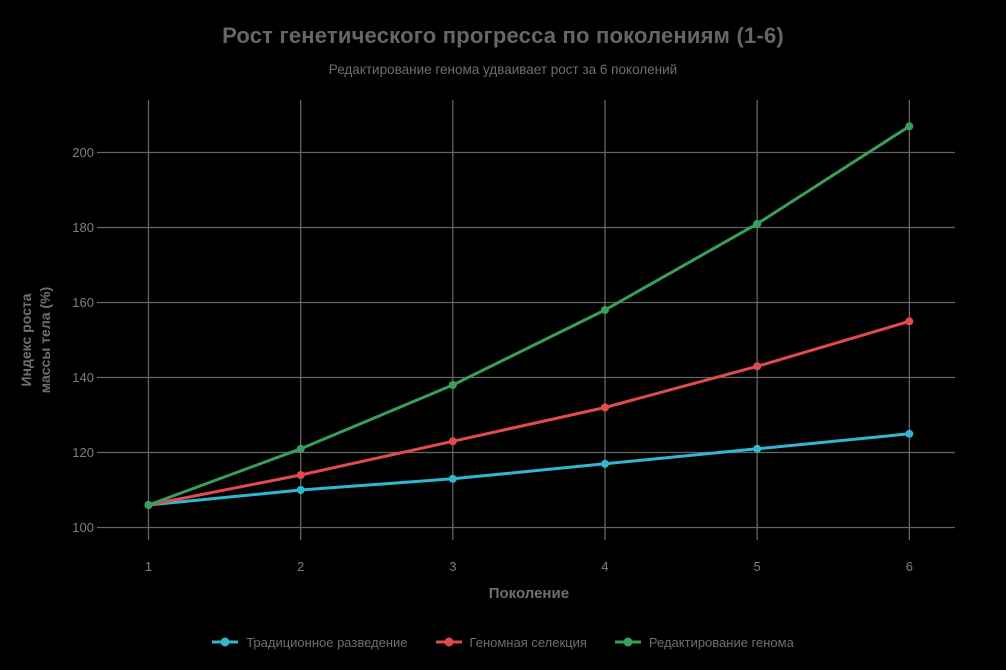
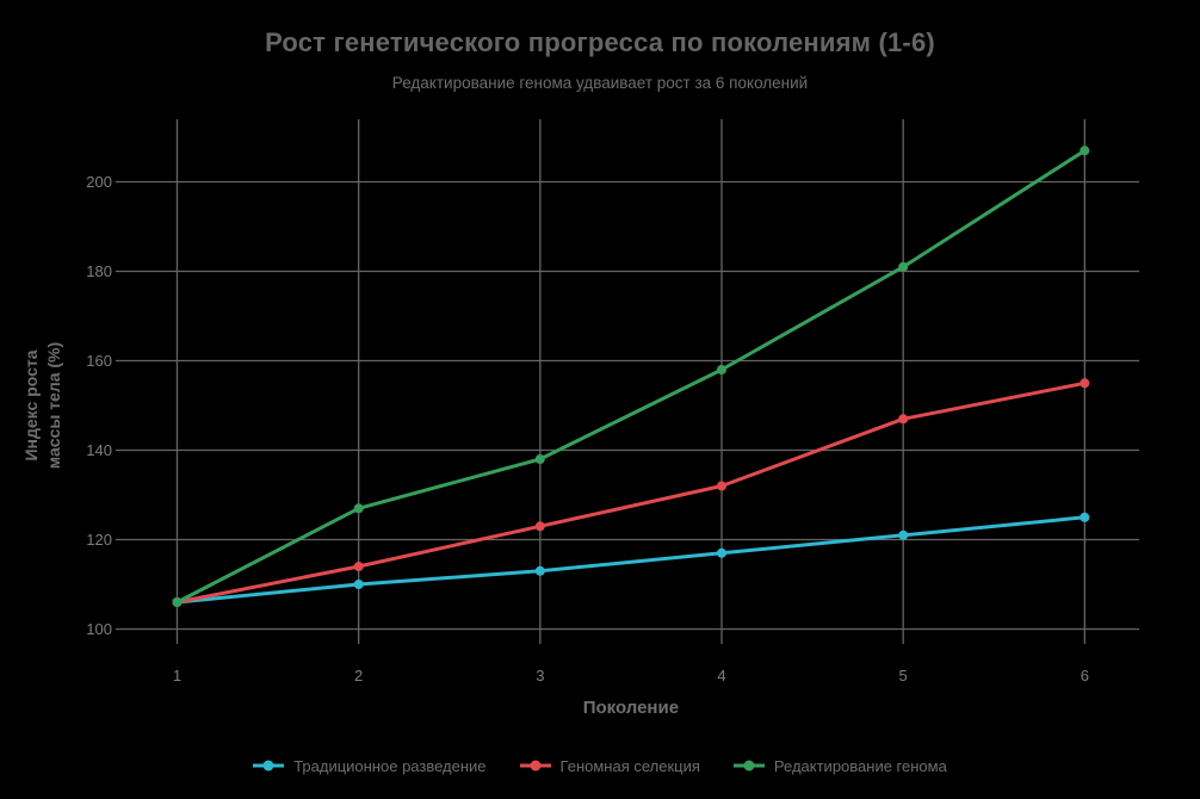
Редактирование генома/2: 121 -> 127
Геномная селекция/5: 143 -> 147
